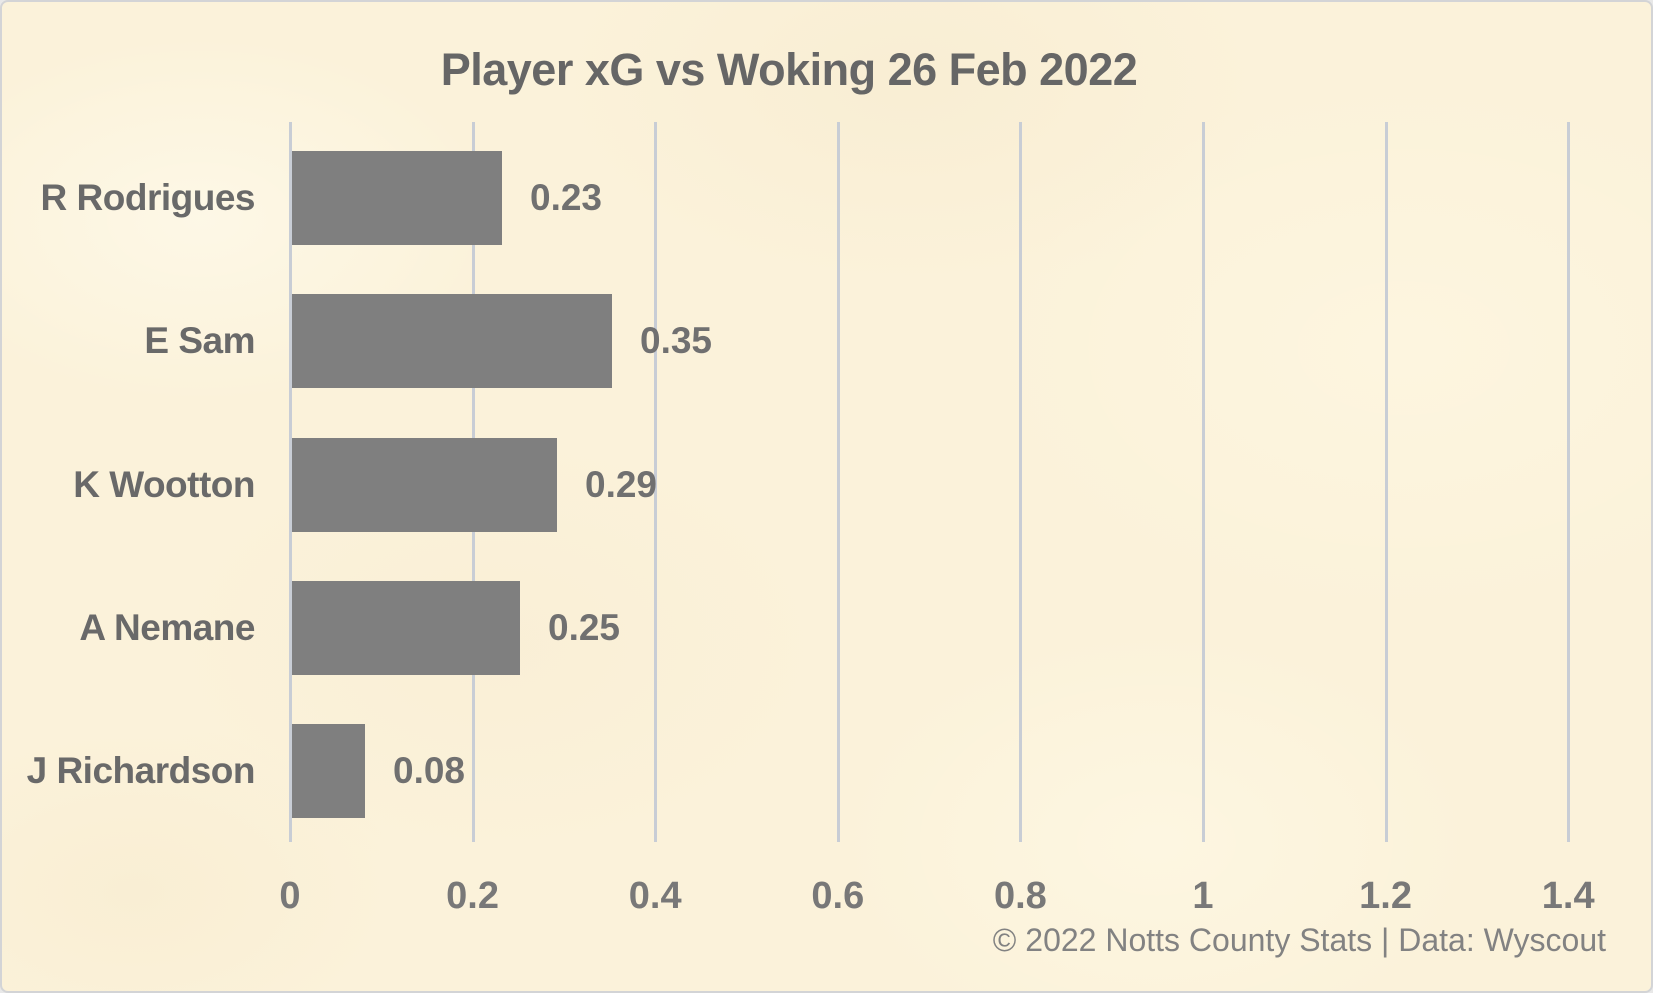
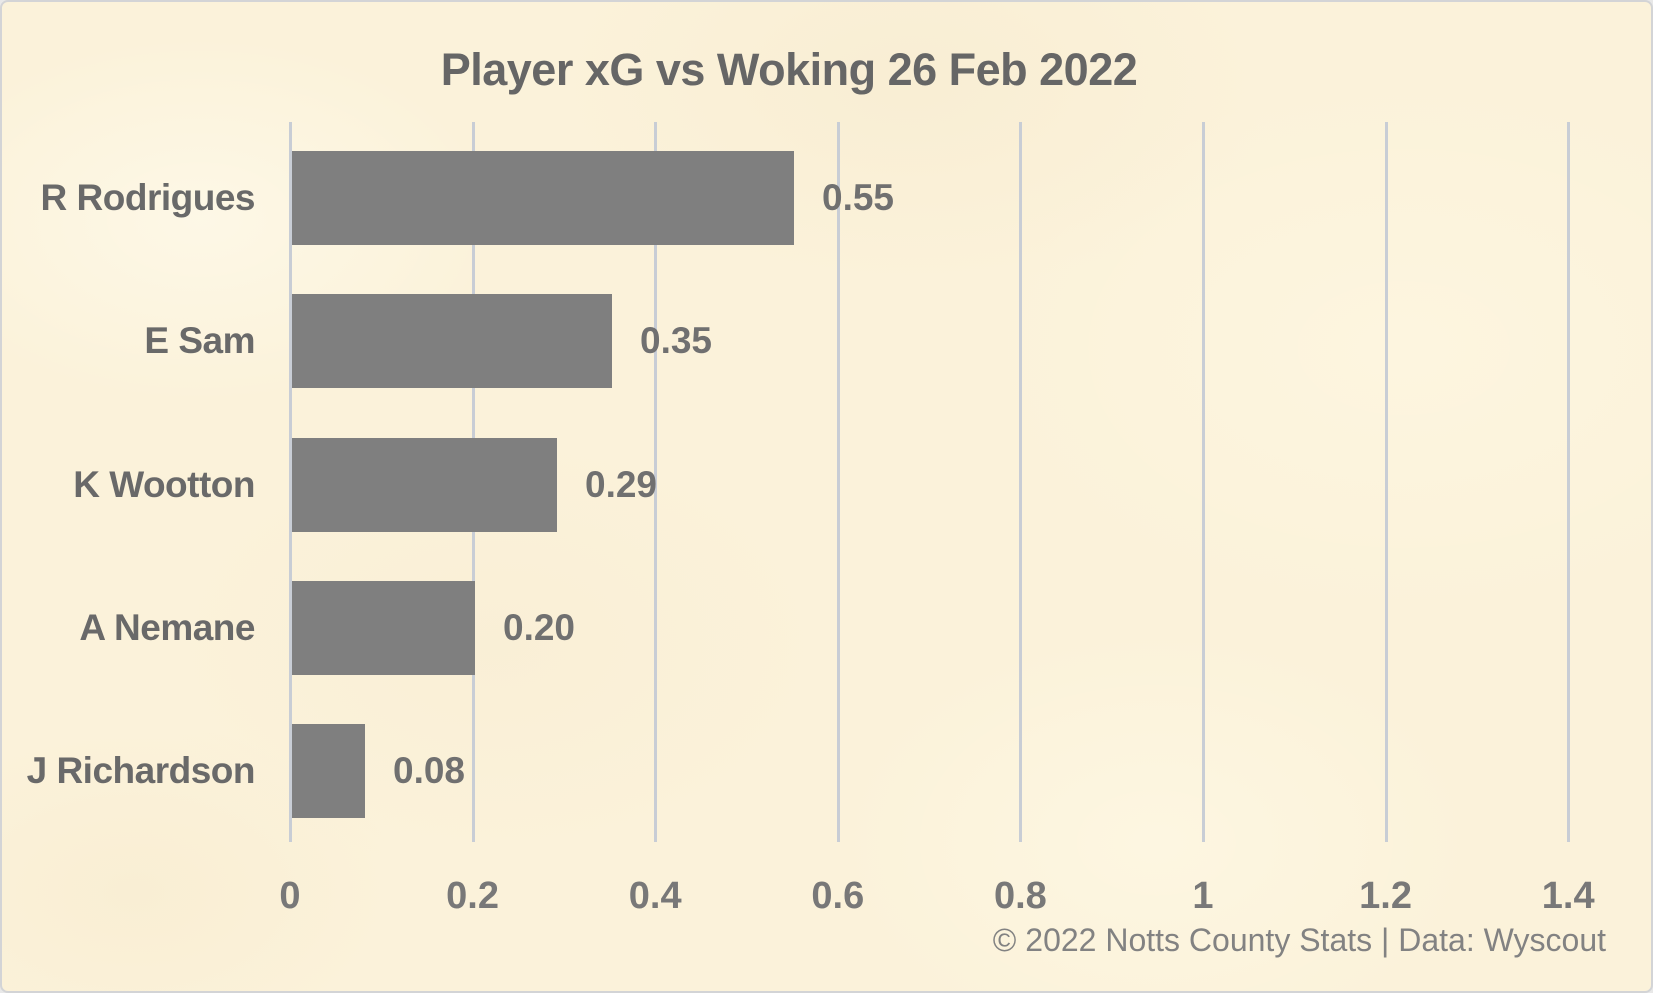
R Rodrigues: 0.23 -> 0.55
A Nemane: 0.25 -> 0.20
